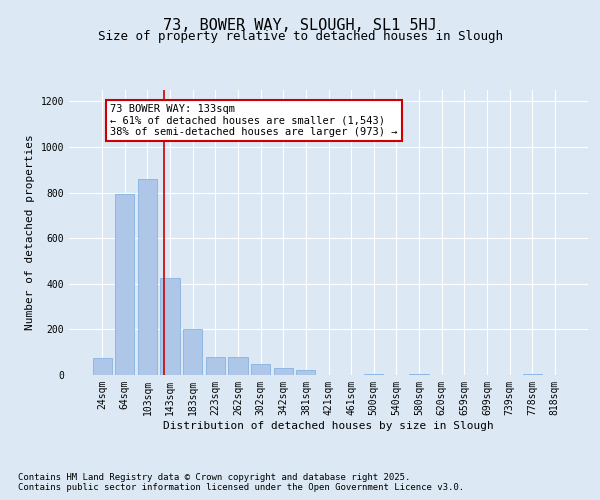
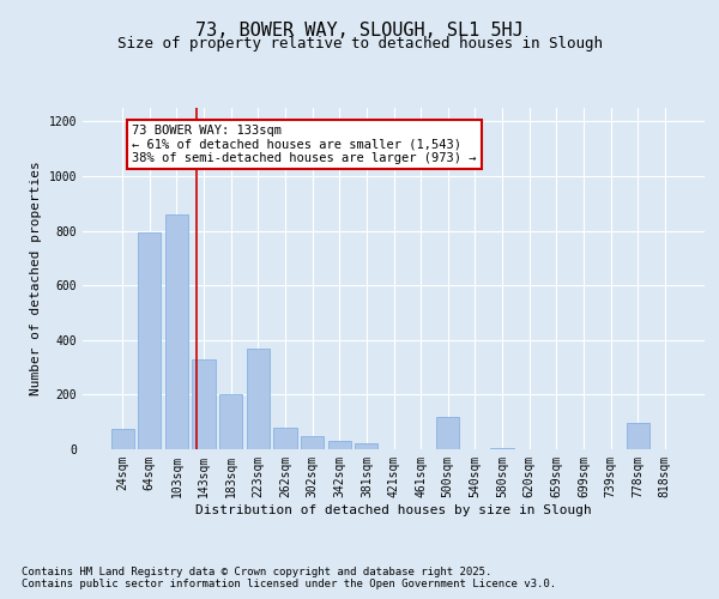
143sqm: 425 -> 330
223sqm: 80 -> 370
500sqm: 5 -> 120
778sqm: 5 -> 95
